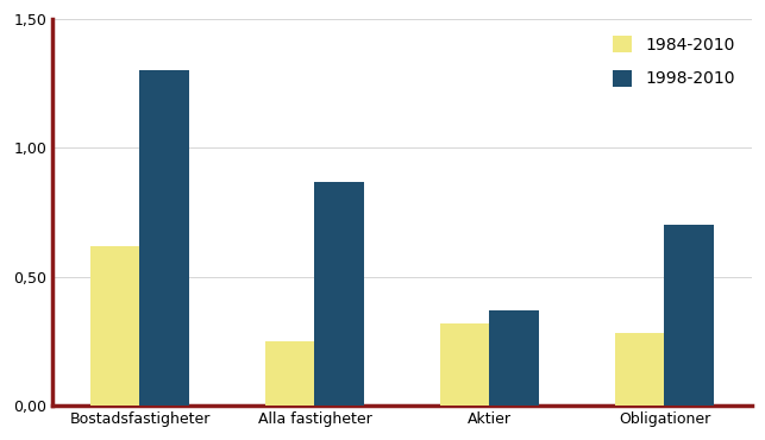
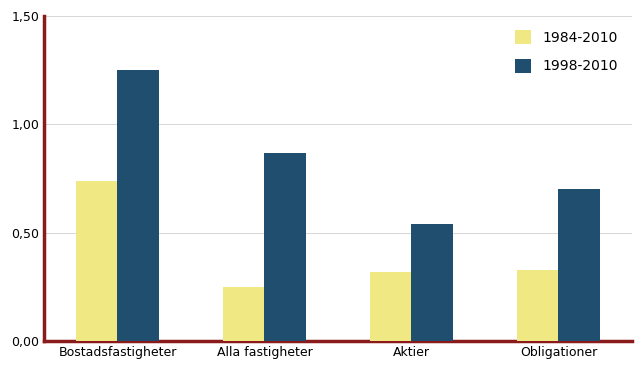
1984-2010/Bostadsfastigheter: 0,62 -> 0,74
1998-2010/Bostadsfastigheter: 1,30 -> 1,25
1998-2010/Aktier: 0,37 -> 0,54
1984-2010/Obligationer: 0,28 -> 0,33
